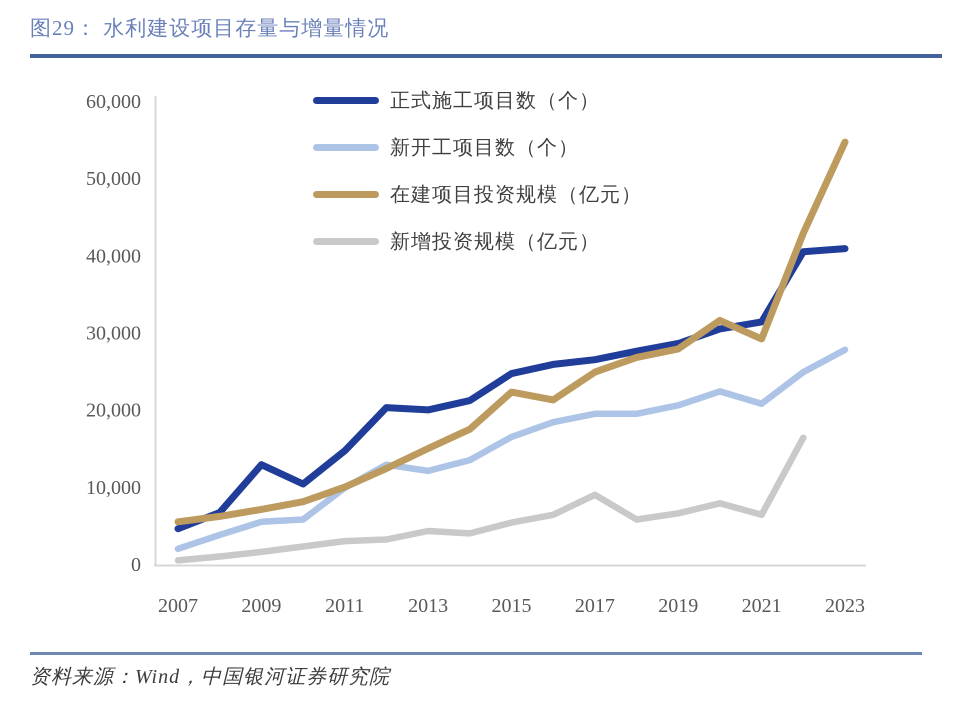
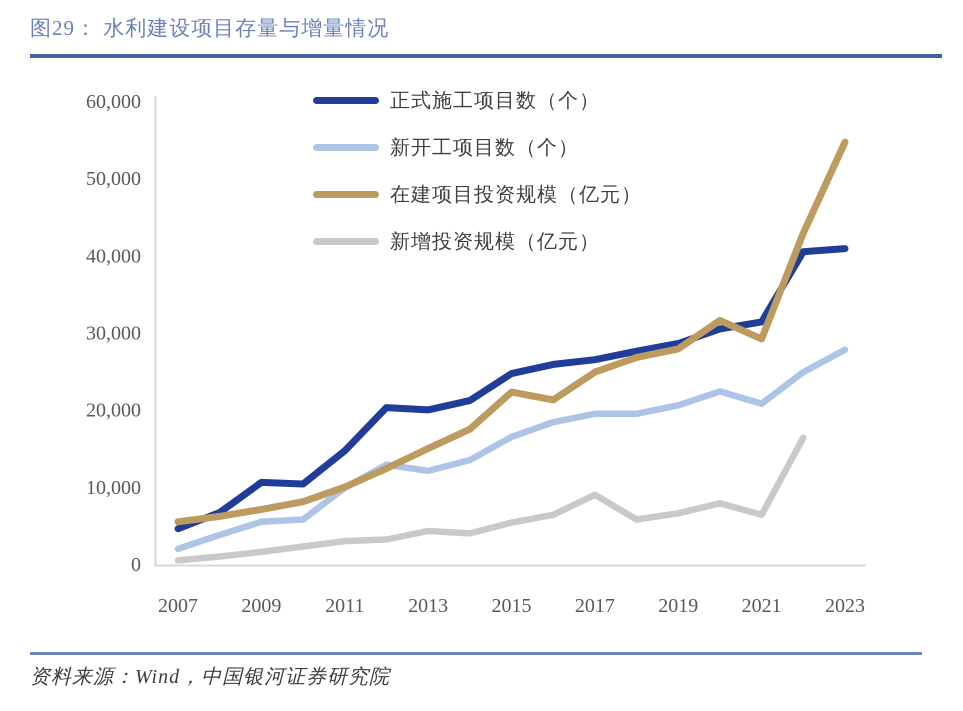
正式施工项目数（个）/2009: 13000 -> 11000
